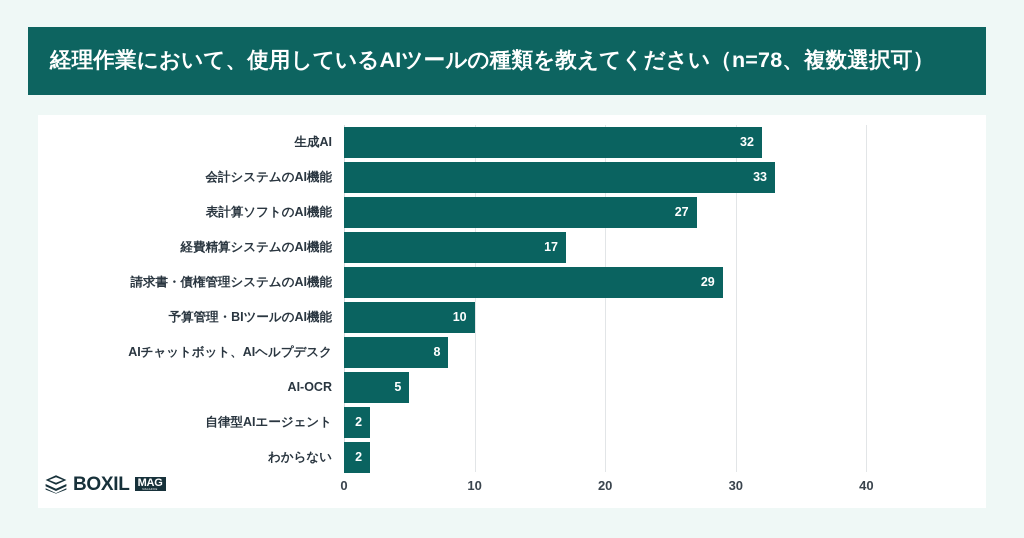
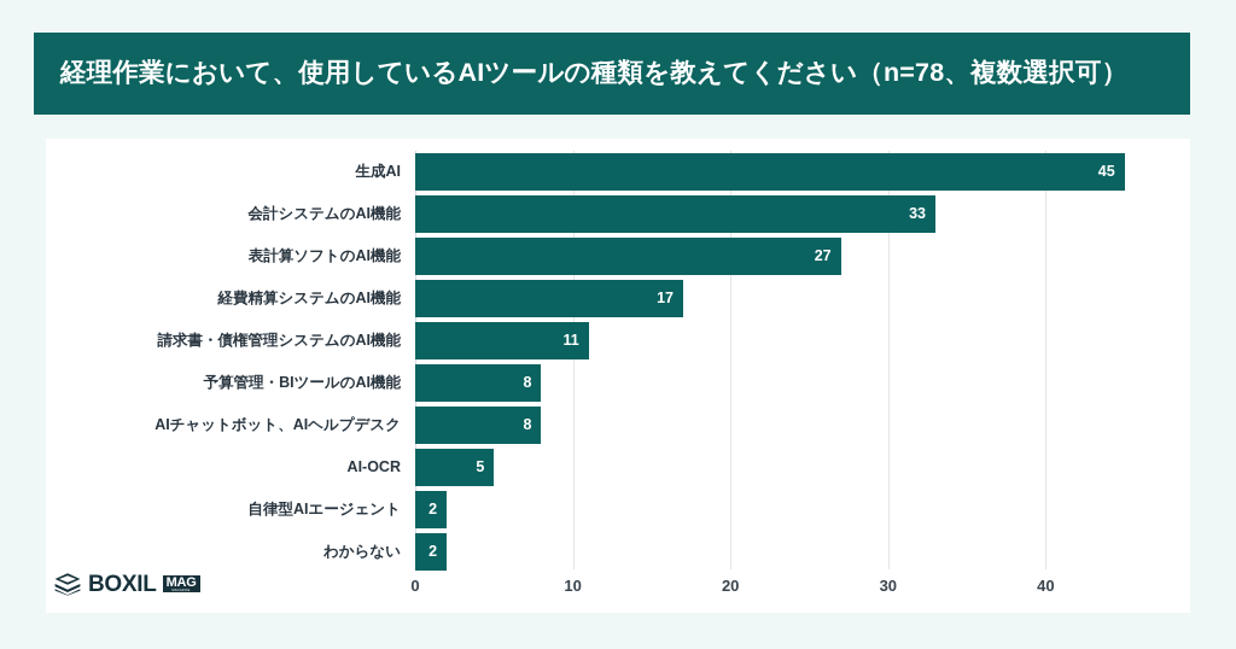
生成AI: 32 -> 45
請求書・債権管理システムのAI機能: 29 -> 11
予算管理・BIツールのAI機能: 10 -> 8
